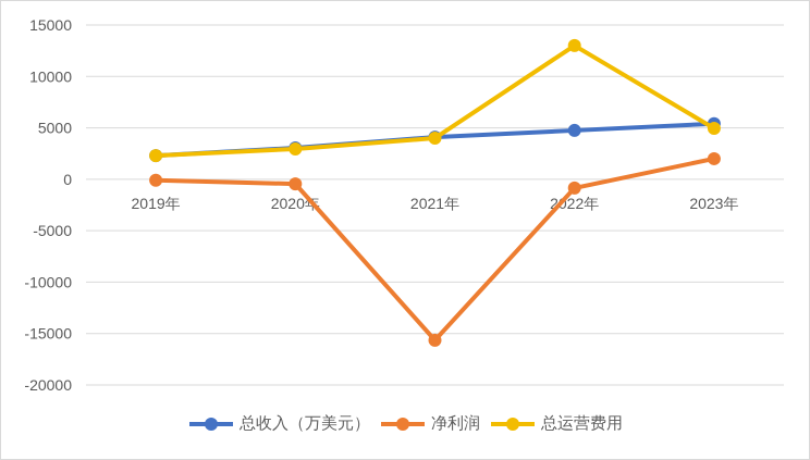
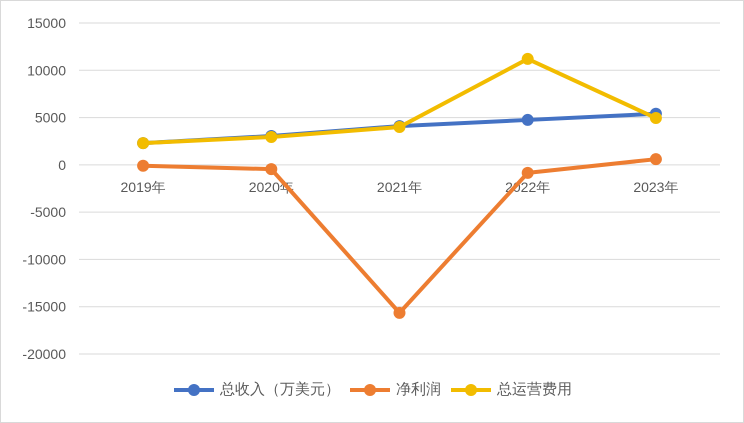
总运营费用/2022年: 13000 -> 11000
净利润/2023年: 2000 -> 1000
